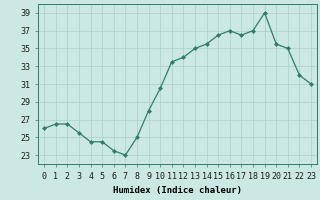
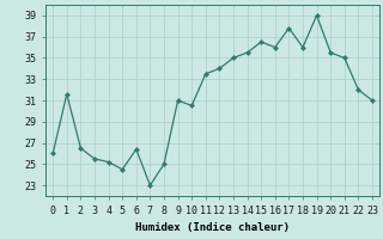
1: 26.5 -> 31.6
4: 24.5 -> 25.2
6: 23.5 -> 26.4
9: 28.0 -> 31.0
16: 37.0 -> 36.0
17: 36.5 -> 37.8
18: 37.0 -> 36.0
